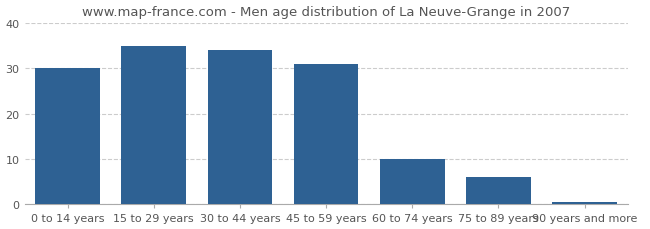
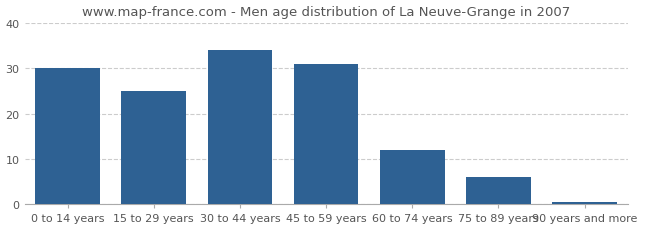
15 to 29 years: 35.0 -> 25.0
60 to 74 years: 10.0 -> 12.0
